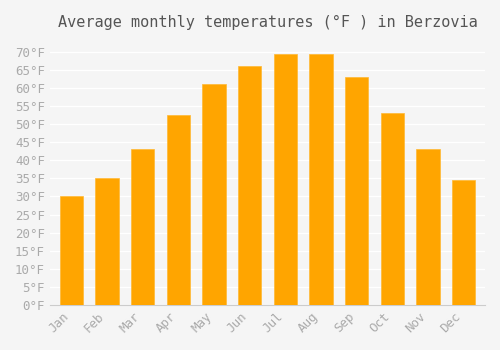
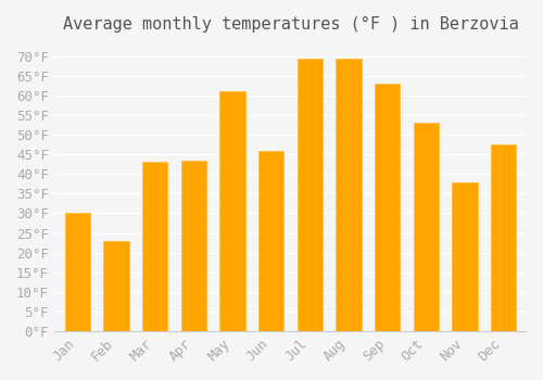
Feb: 35.0°F -> 23.0°F
Apr: 52.5°F -> 43.5°F
Jun: 66.0°F -> 46.0°F
Nov: 43.0°F -> 38.0°F
Dec: 34.5°F -> 47.5°F
